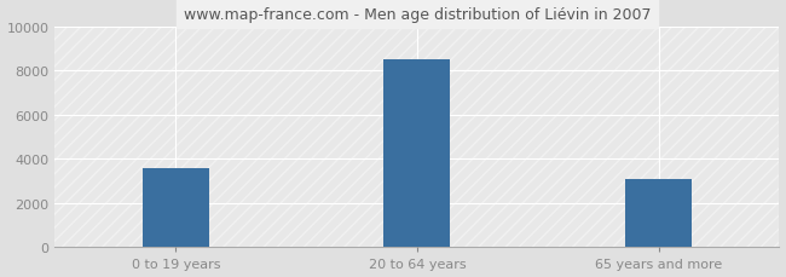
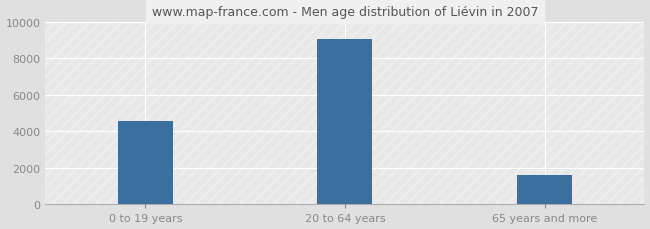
0 to 19 years: 3600 -> 4600
20 to 64 years: 8500 -> 9000
65 years and more: 3100 -> 1600
